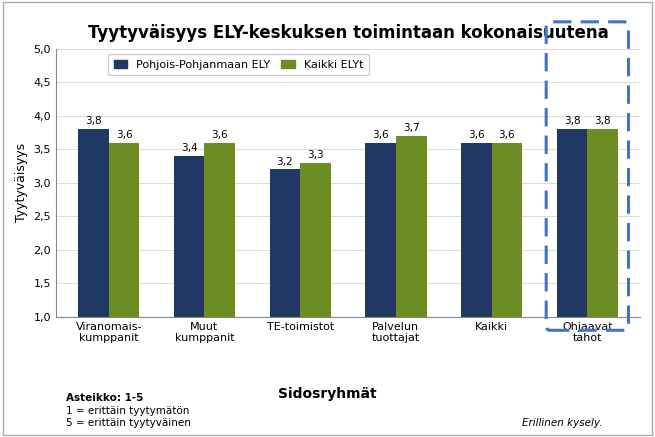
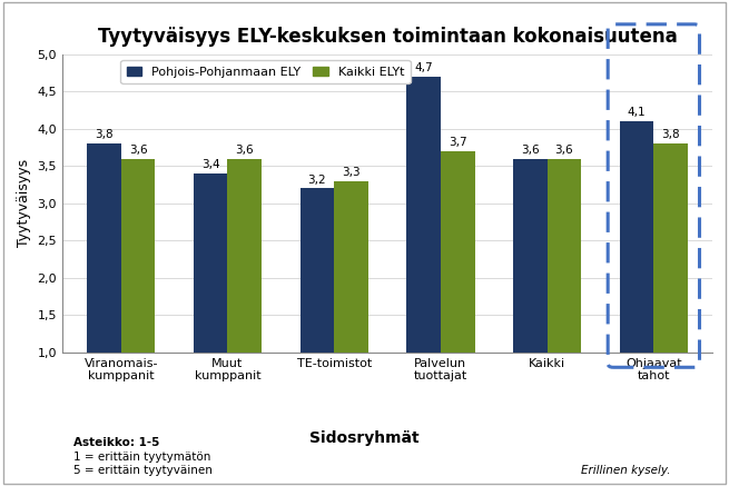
Pohjois-Pohjanmaan ELY/Palvelun tuottajat: 3,6 -> 4,7
Pohjois-Pohjanmaan ELY/Ohjaavat tahot: 3,8 -> 4,1
